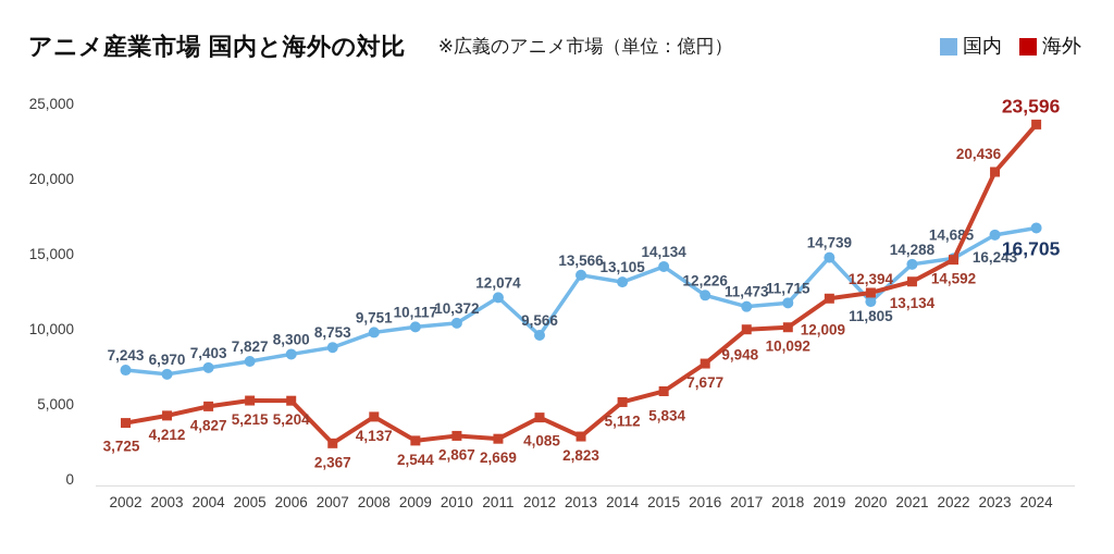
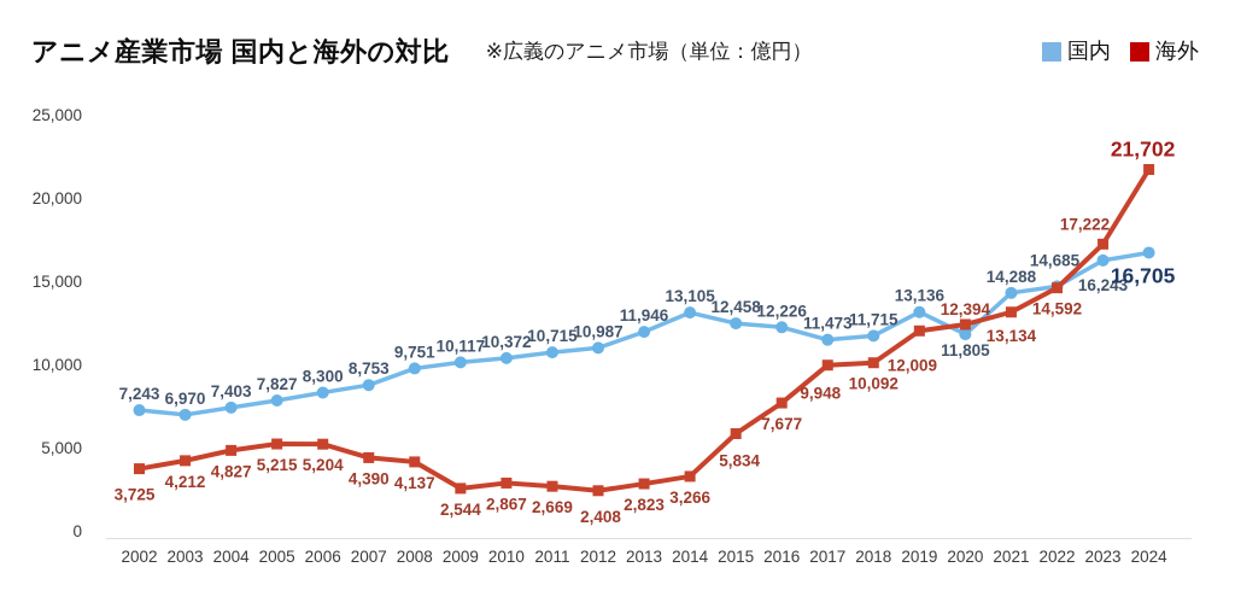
海外/2007: 2,367 -> 4,390
国内/2011: 12,074 -> 10,715
国内/2012: 9,566 -> 10,987
海外/2012: 4,085 -> 2,408
国内/2013: 13,566 -> 11,946
海外/2014: 5,112 -> 3,266
国内/2015: 14,134 -> 12,458
国内/2019: 14,739 -> 13,136
海外/2023: 20,436 -> 17,222
海外/2024: 23,596 -> 21,702
